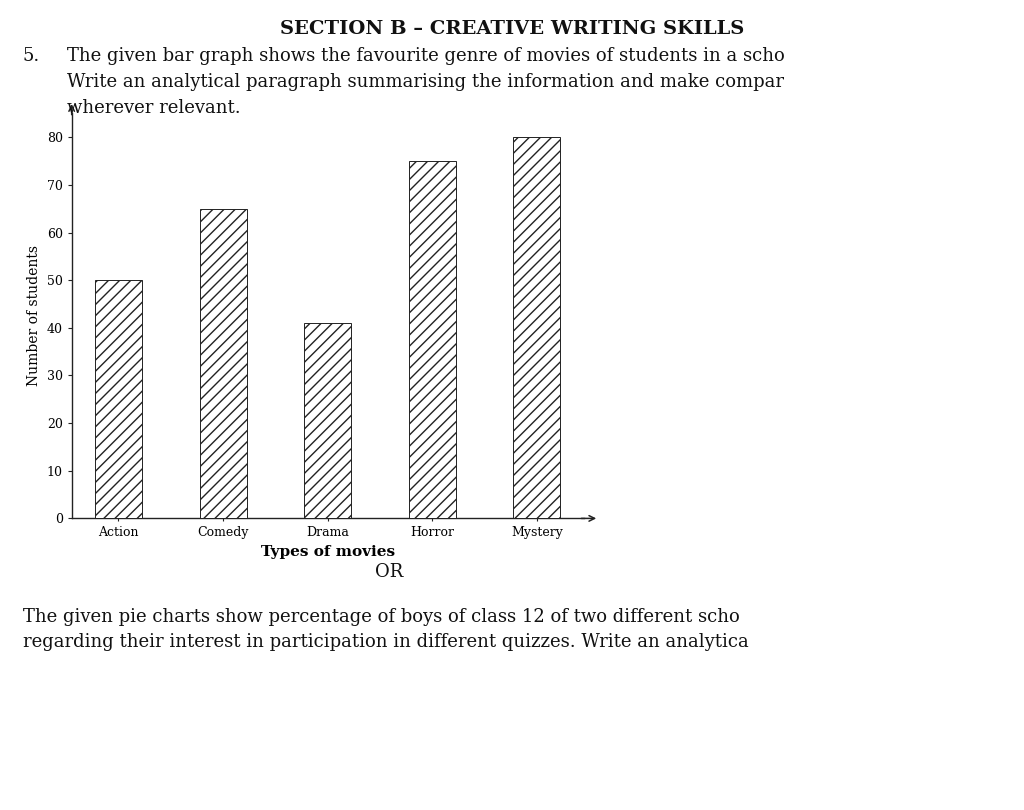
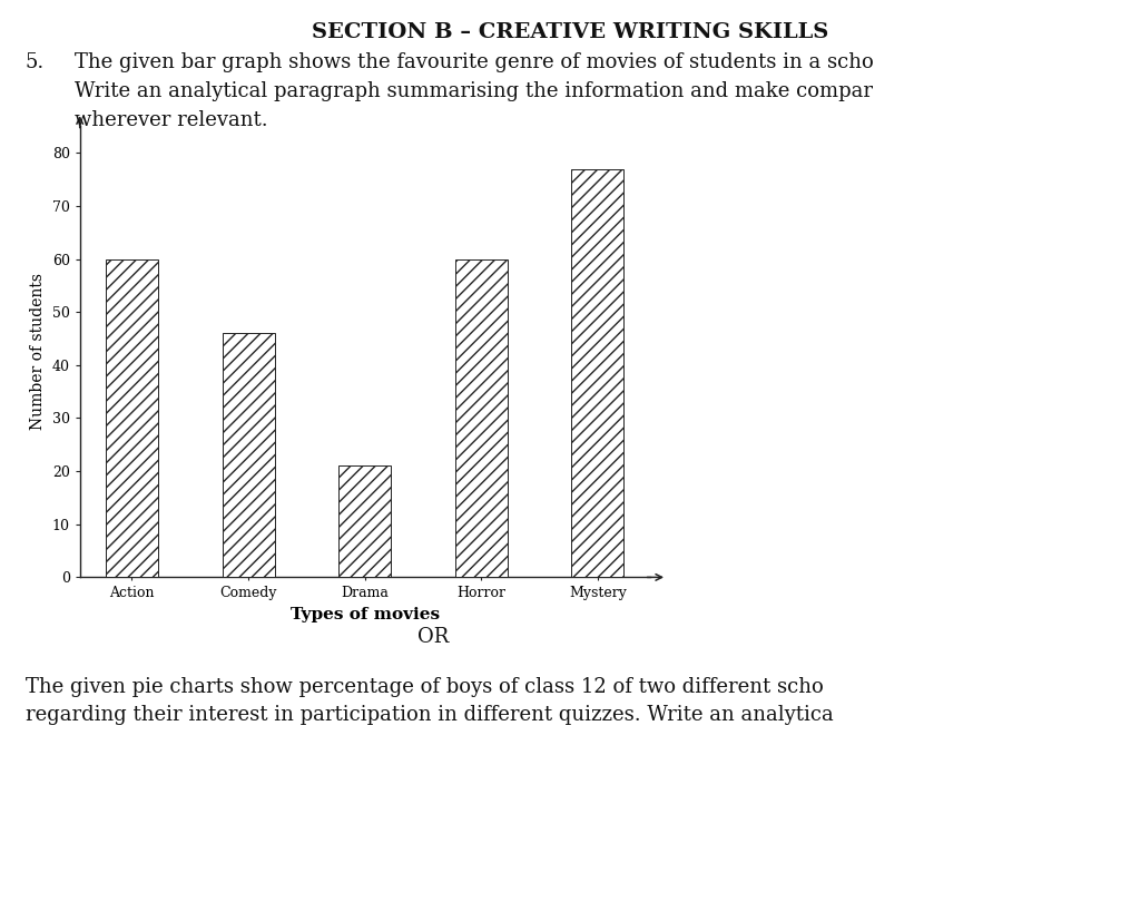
Action: 50 -> 60
Comedy: 65 -> 46
Drama: 41 -> 21
Horror: 75 -> 60
Mystery: 80 -> 77
